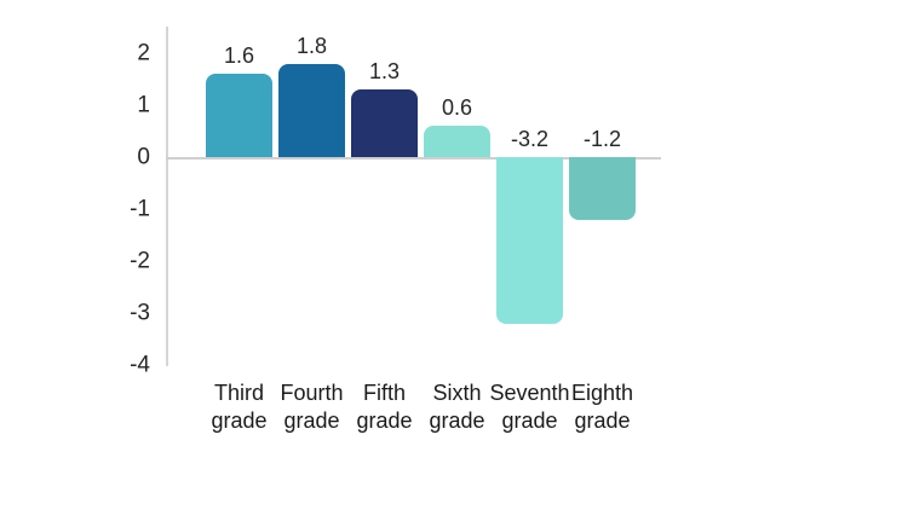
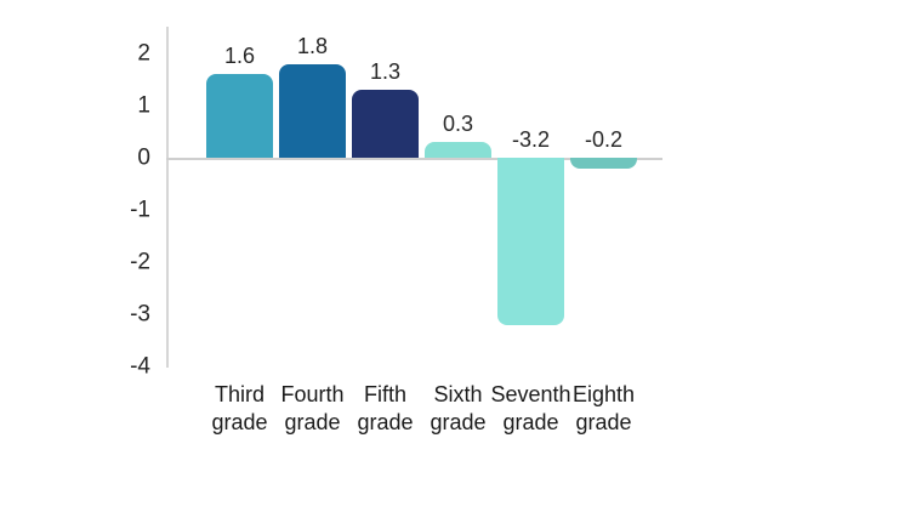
Sixth grade: 0.6 -> 0.3
Eighth grade: -1.2 -> -0.2
